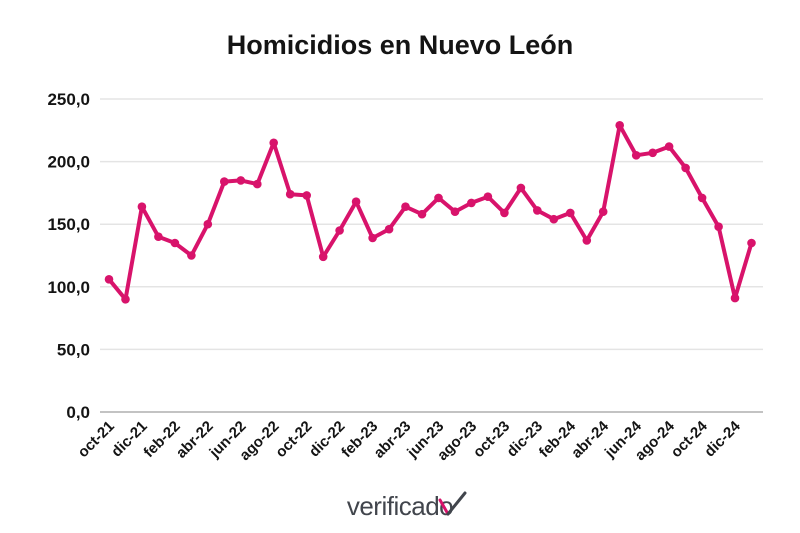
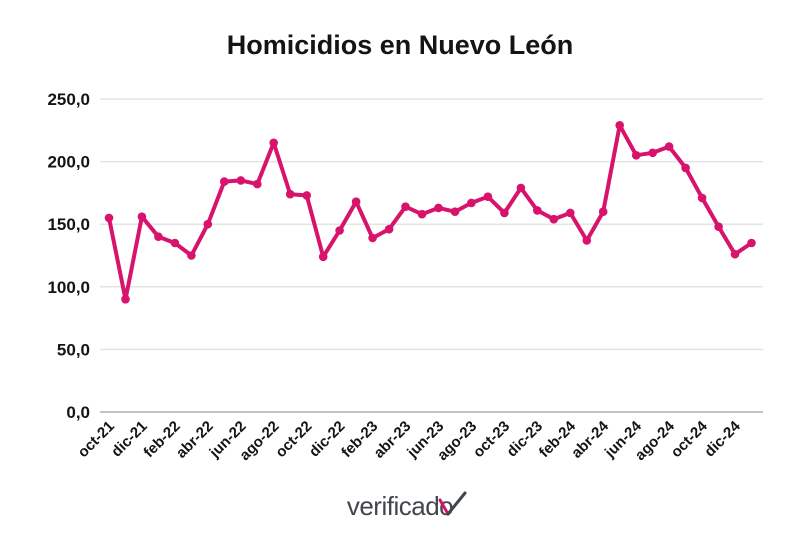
oct-21: 106 -> 155
dic-21: 164 -> 156
jun-23: 171 -> 163
dic-24: 91 -> 126
